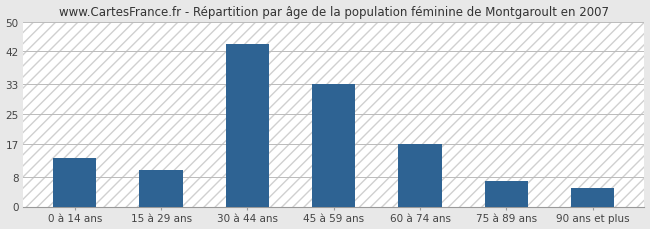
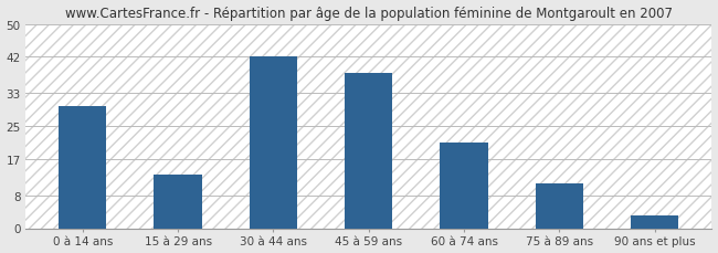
0 à 14 ans: 13 -> 30
15 à 29 ans: 10 -> 13
30 à 44 ans: 44 -> 42
45 à 59 ans: 33 -> 38
60 à 74 ans: 17 -> 21
75 à 89 ans: 7 -> 11
90 ans et plus: 5 -> 3
